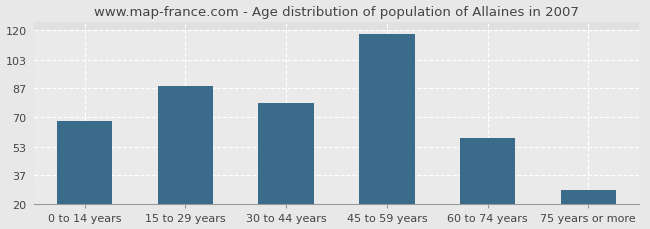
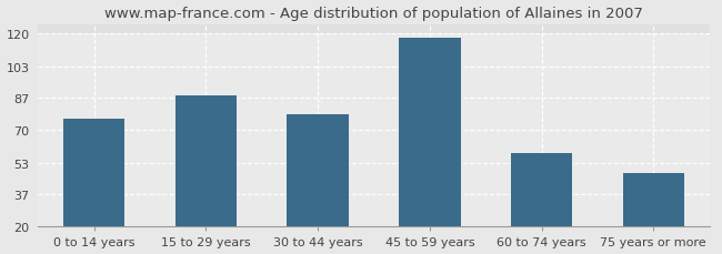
0 to 14 years: 68 -> 76
75 years or more: 28 -> 48
